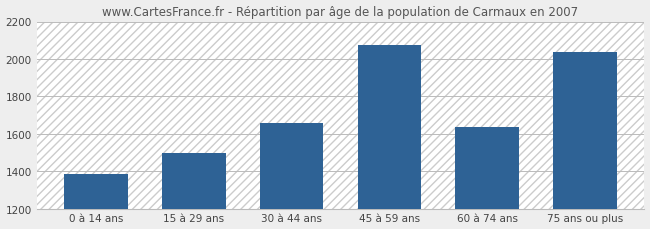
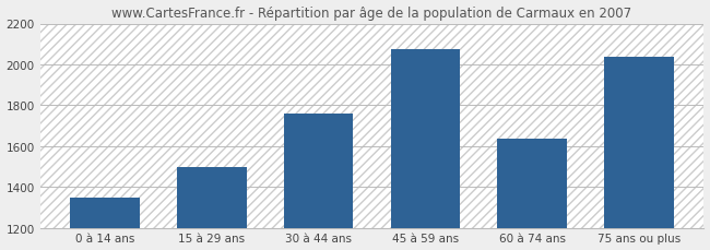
0 à 14 ans: 1380 -> 1350
30 à 44 ans: 1660 -> 1760
